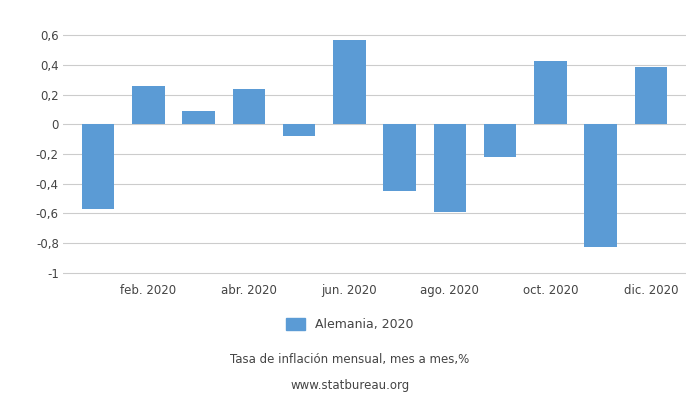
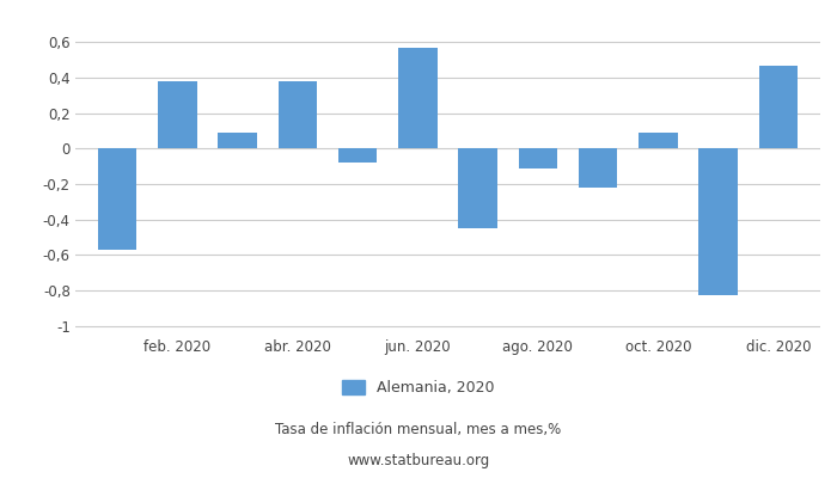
feb. 2020: 0,26 -> 0,38
abr. 2020: 0,24 -> 0,38
ago. 2020: -0,59 -> -0,11
oct. 2020: 0,43 -> 0,09
dic. 2020: 0,39 -> 0,47
